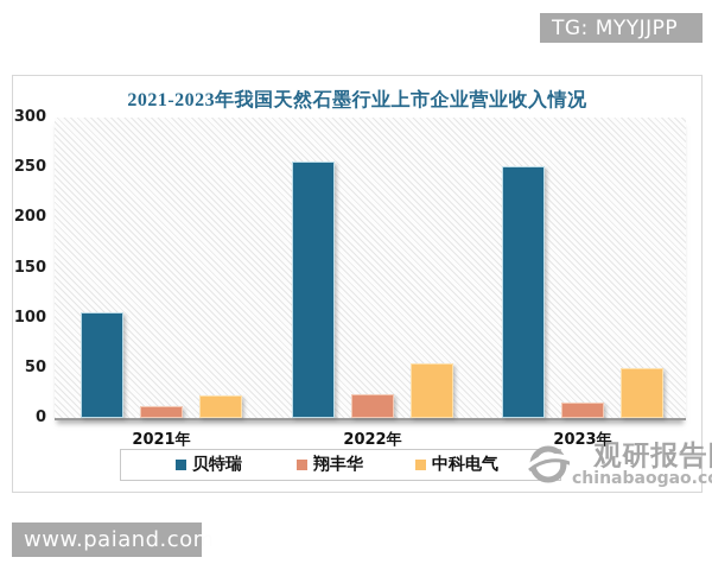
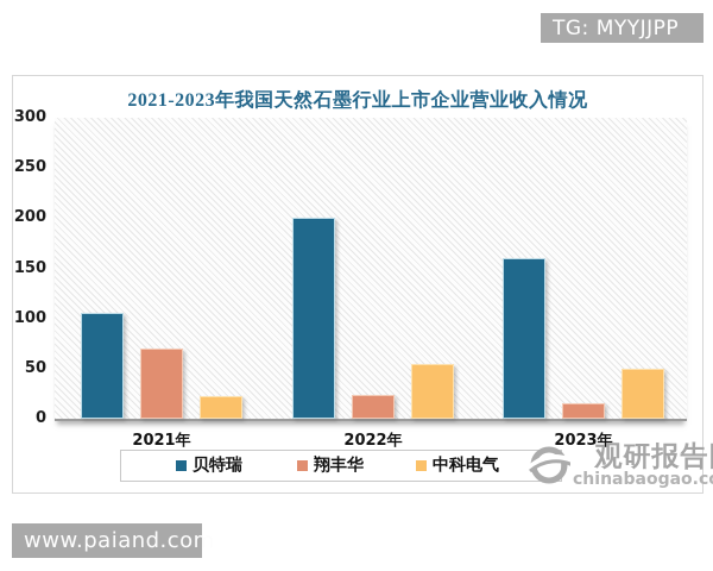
翔丰华/2021年: 10 -> 70
贝特瑞/2022年: 260 -> 200
贝特瑞/2023年: 250 -> 160
